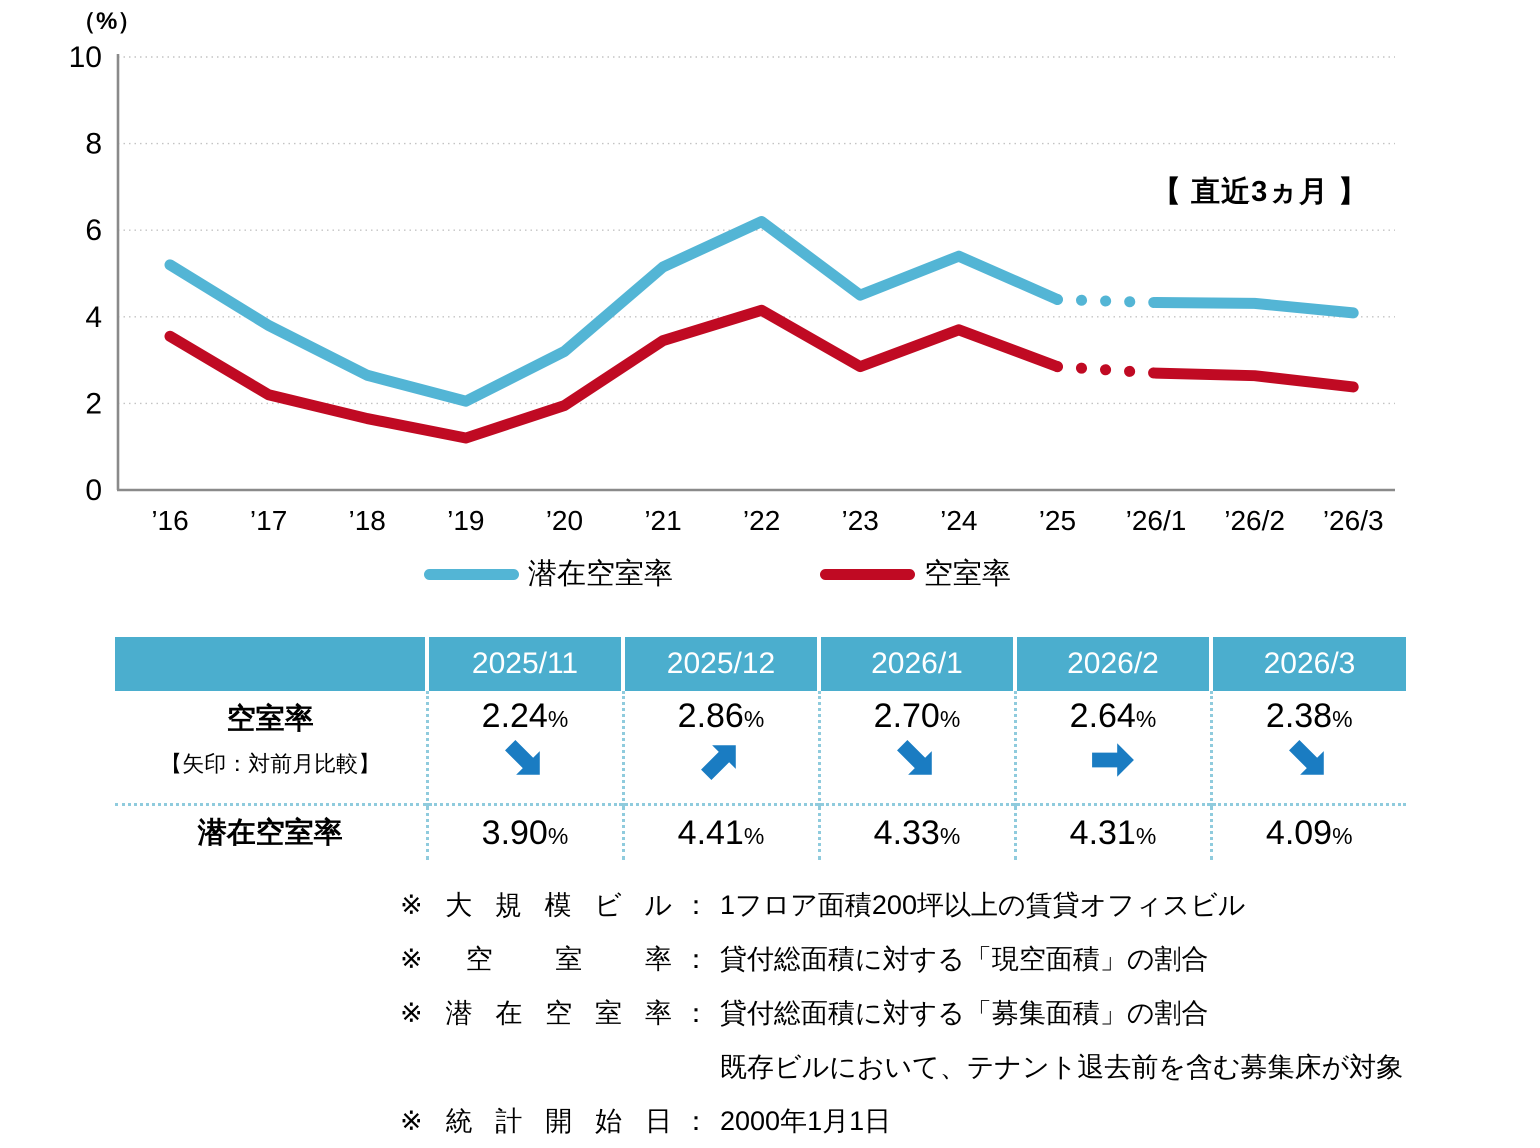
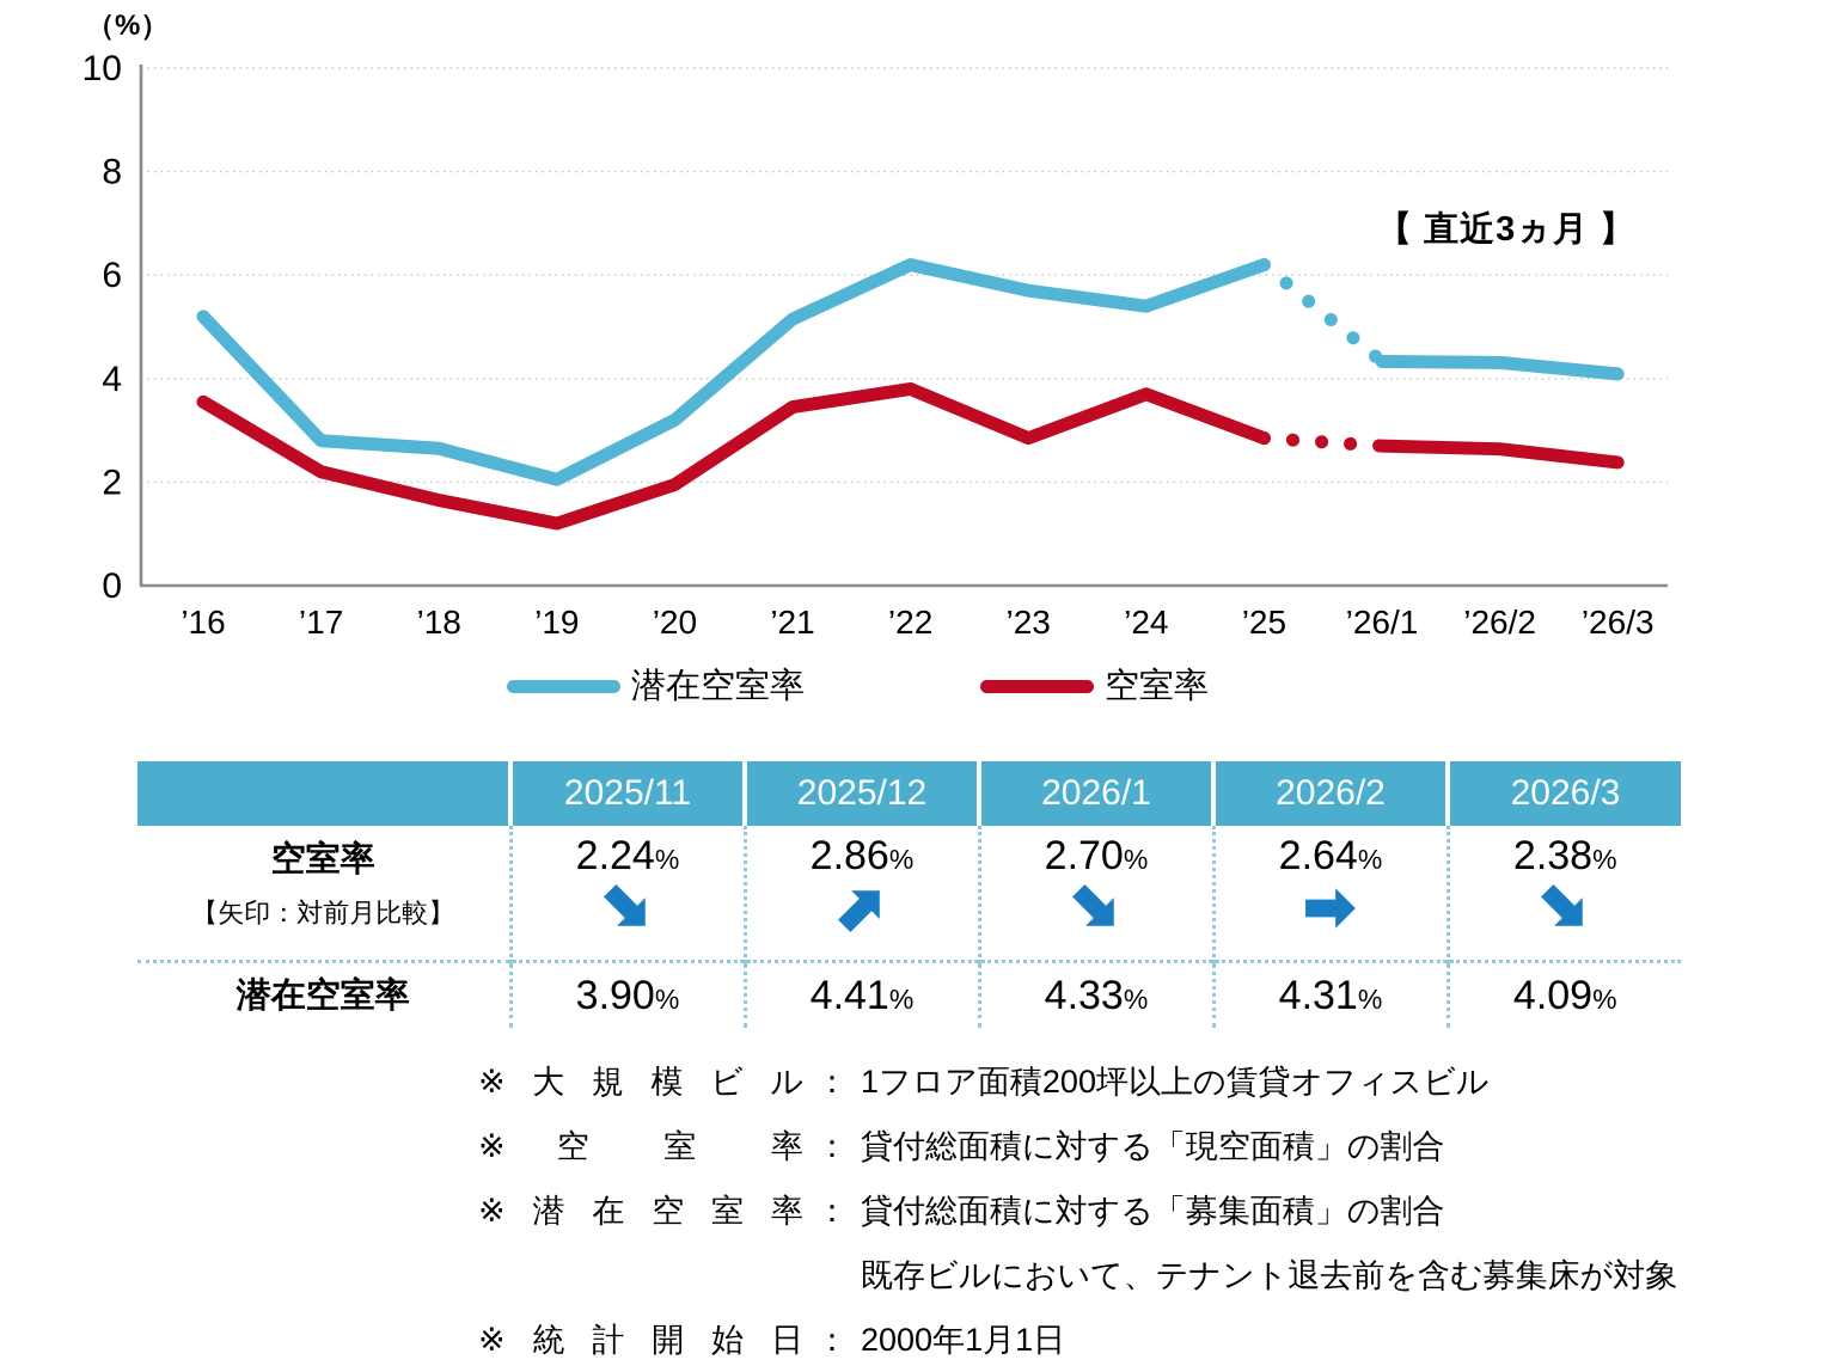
潜在空室率/’17: 3.8 -> 2.8
空室率/’22: 4.2 -> 3.8
潜在空室率/’23: 4.5 -> 5.7
潜在空室率/’25: 4.4 -> 6.2
